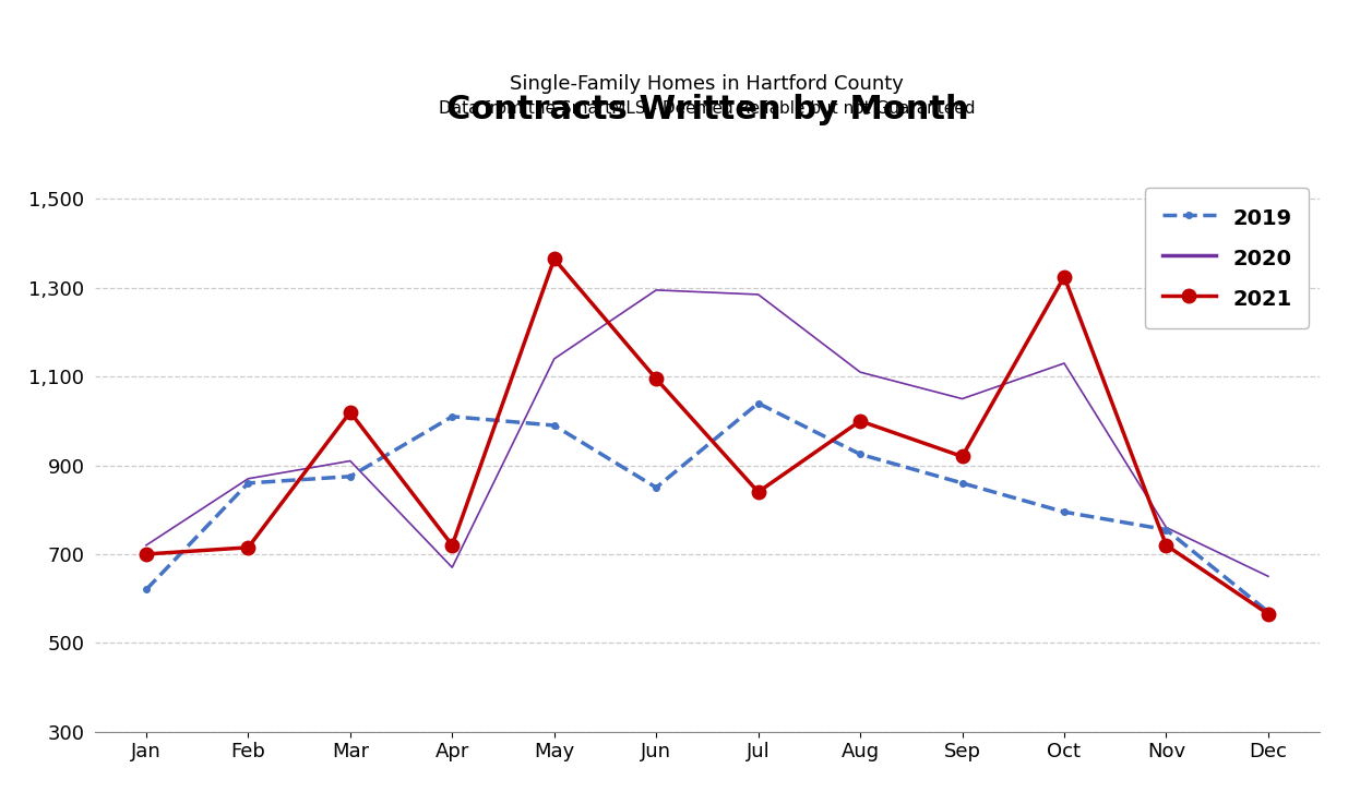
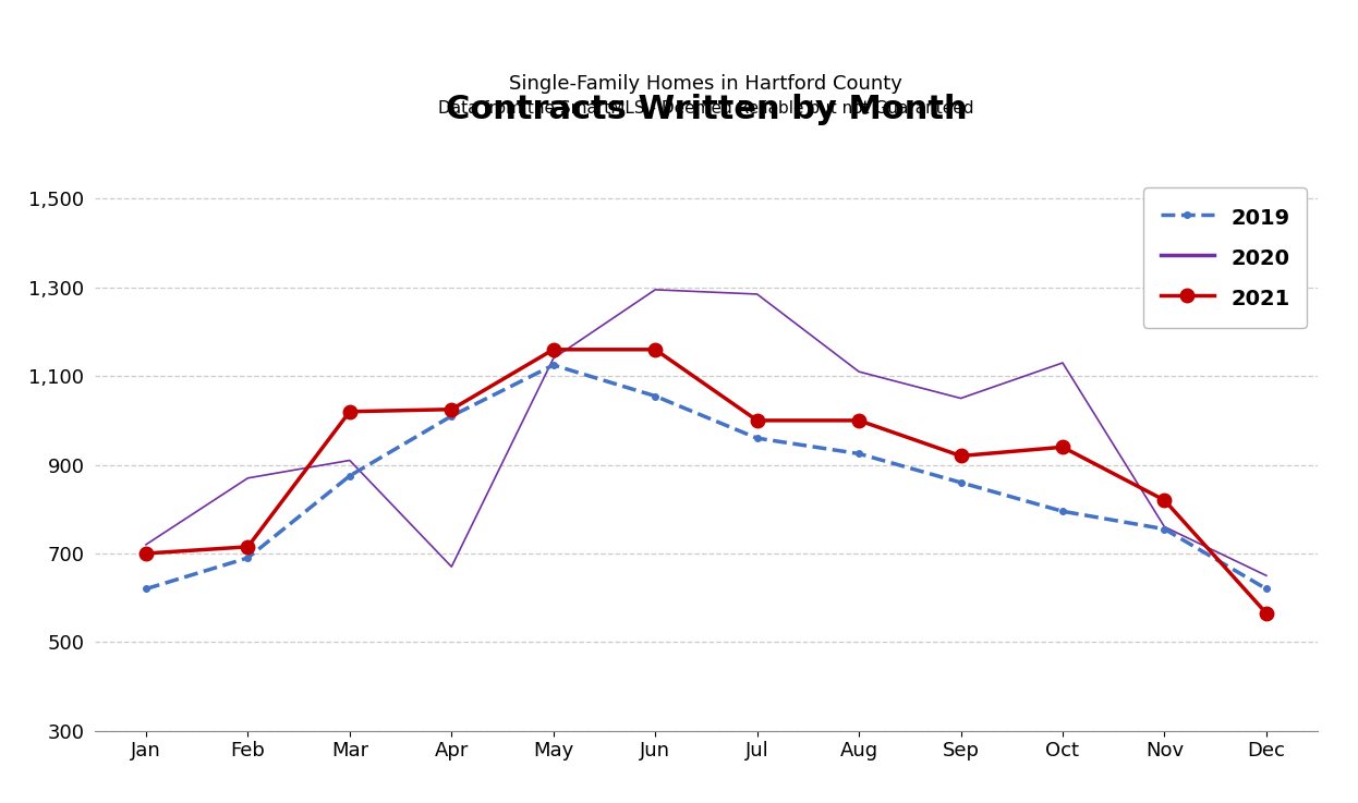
2019/Feb: 860 -> 690
2021/Apr: 720 -> 1,025
2019/May: 990 -> 1,125
2021/May: 1,365 -> 1,160
2019/Jun: 850 -> 1,055
2021/Jun: 1,095 -> 1,160
2019/Jul: 1,040 -> 960
2021/Jul: 840 -> 1,000
2021/Oct: 1,325 -> 940
2021/Nov: 720 -> 820
2019/Dec: 570 -> 620
